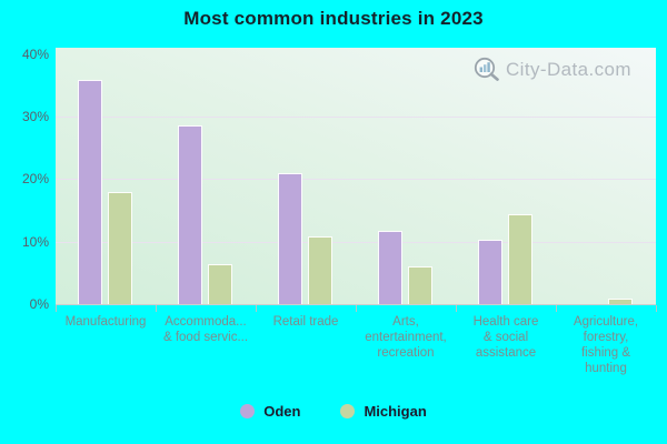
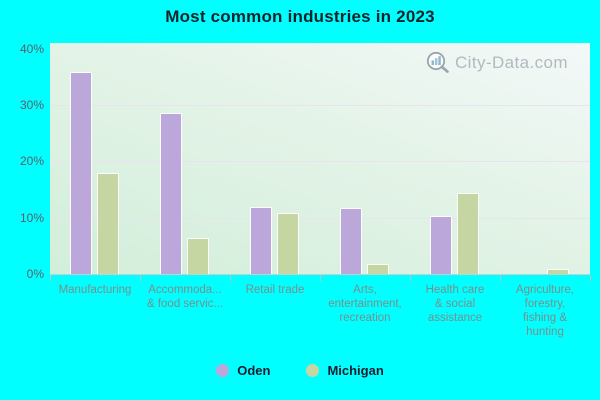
Oden/Retail trade: 21% -> 12%
Michigan/Arts, entertainment, recreation: 6% -> 2%
